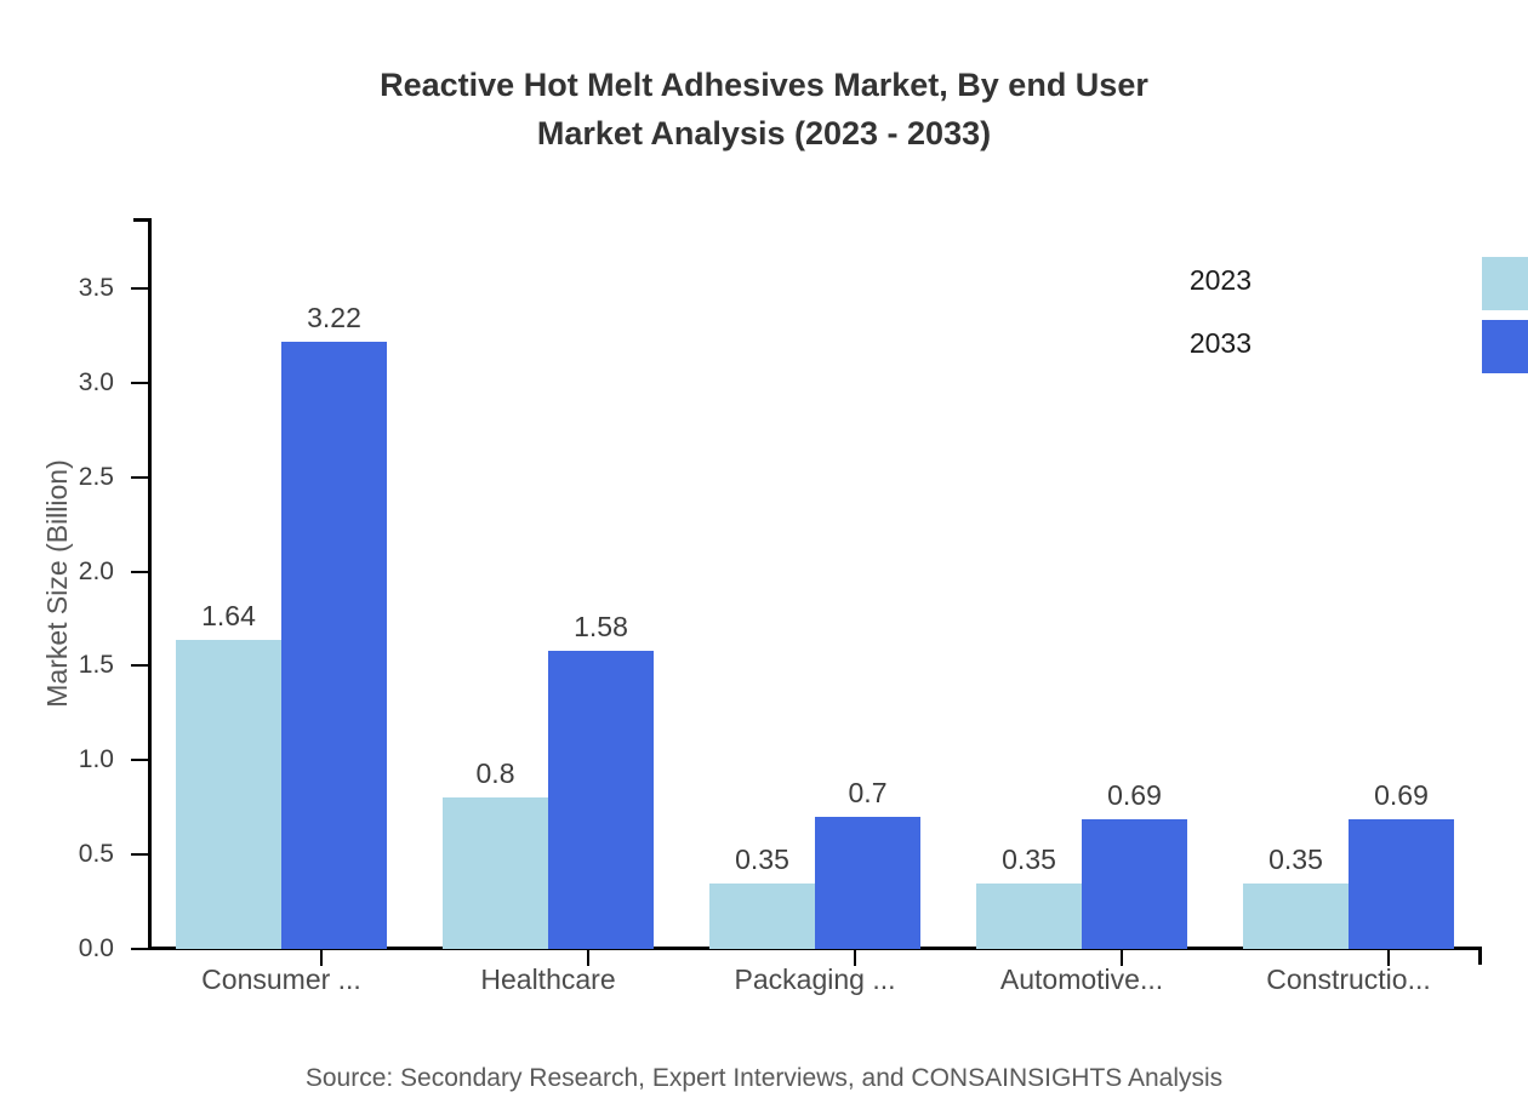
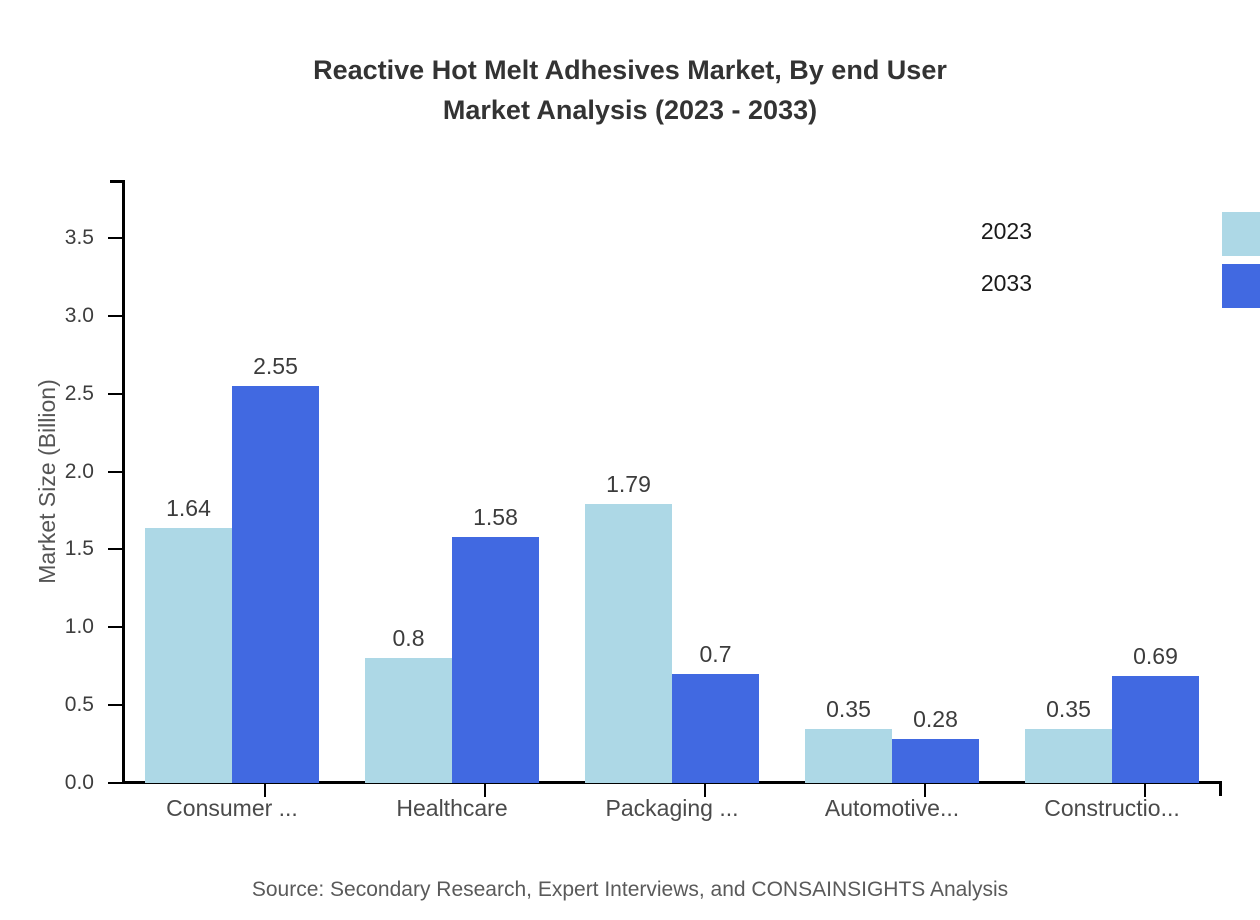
2033/Consumer ...: 3.22 -> 2.55
2023/Packaging ...: 0.35 -> 1.79
2033/Automotive...: 0.69 -> 0.28
